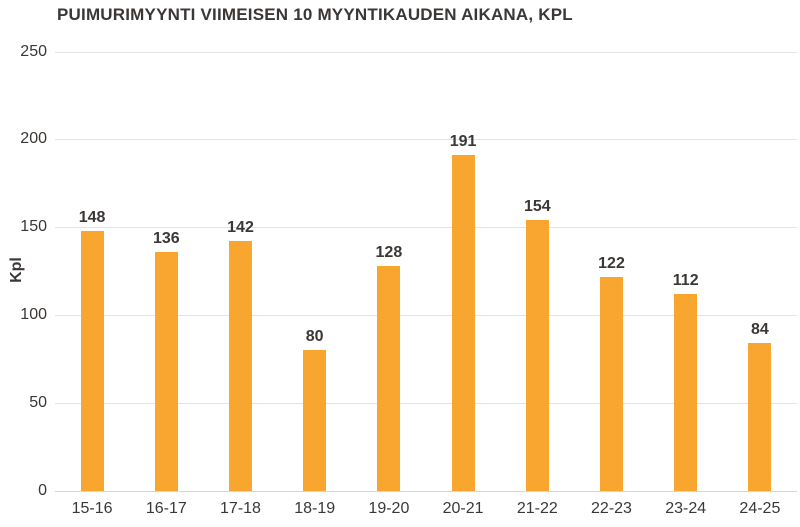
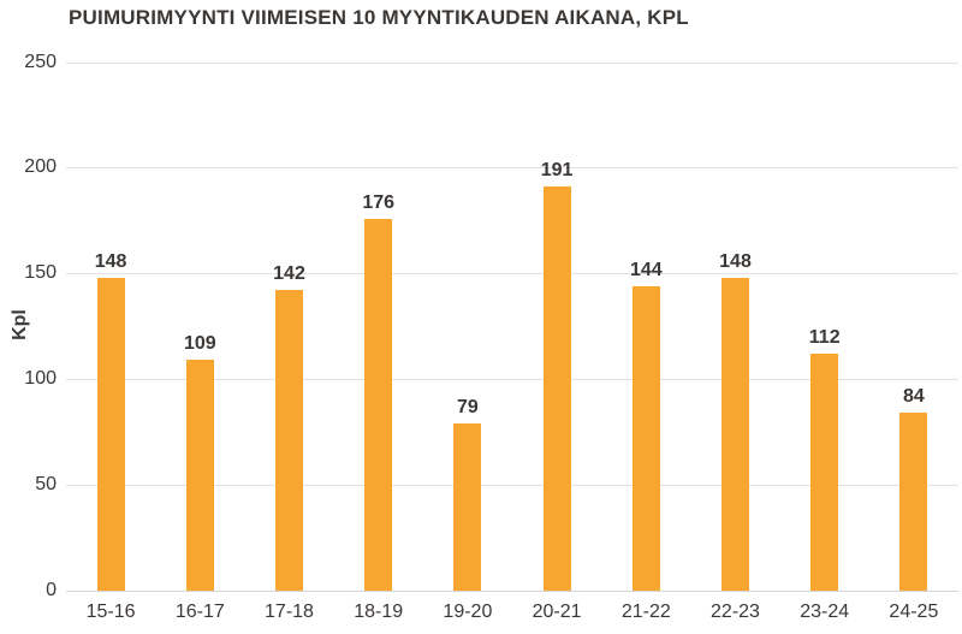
16-17: 136 -> 109
18-19: 80 -> 176
19-20: 128 -> 79
21-22: 154 -> 144
22-23: 122 -> 148
